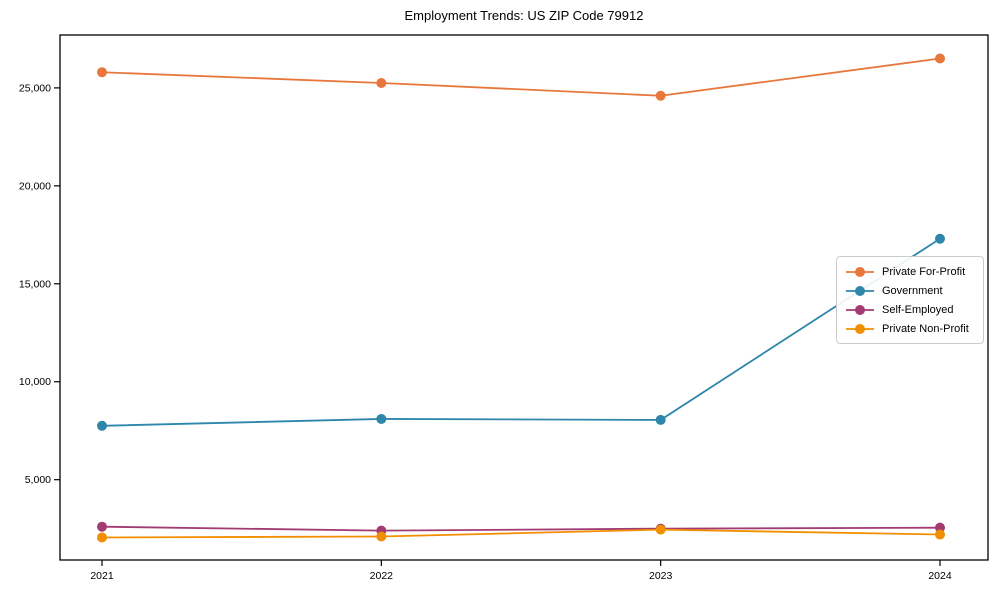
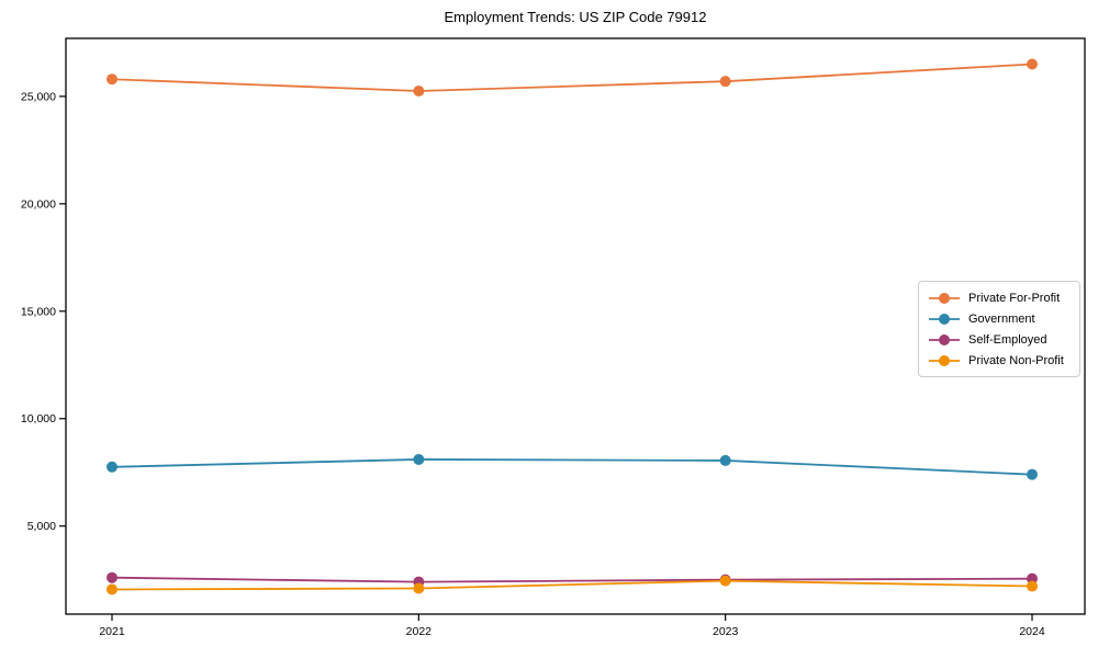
Private For-Profit/2023: 24600 -> 25700
Government/2024: 17300 -> 7400
